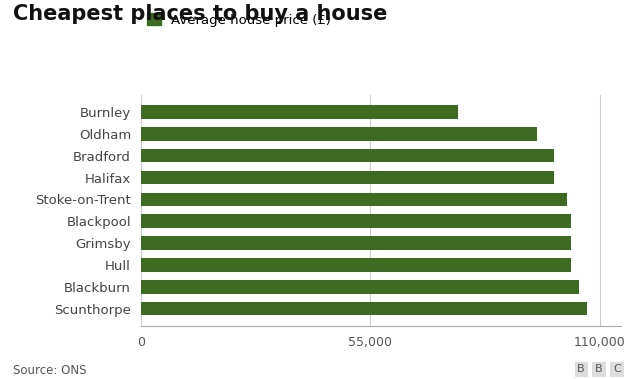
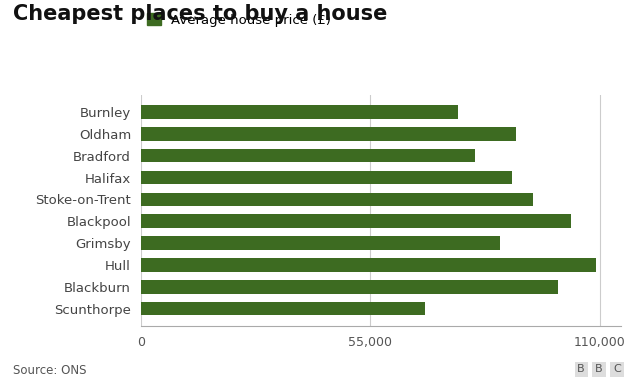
Oldham: 95,000 -> 90,000
Bradford: 99,000 -> 80,000
Halifax: 99,000 -> 89,000
Stoke-on-Trent: 102,000 -> 94,000
Grimsby: 103,000 -> 86,000
Hull: 103,000 -> 109,000
Blackburn: 105,000 -> 100,000
Scunthorpe: 107,000 -> 68,000
